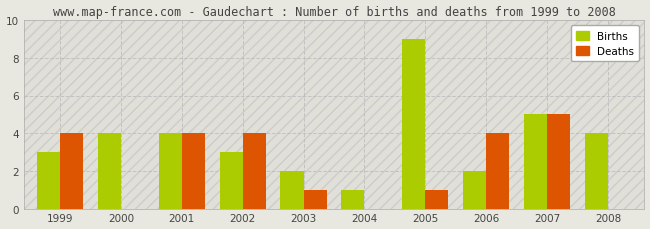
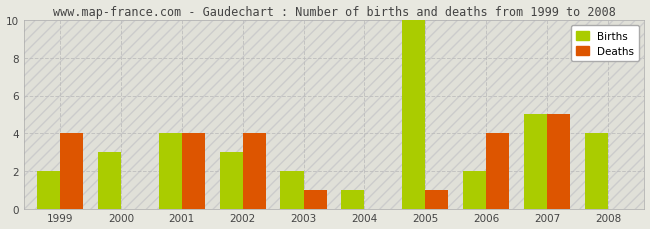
Births/1999: 3 -> 2
Births/2000: 4 -> 3
Births/2005: 9 -> 10
